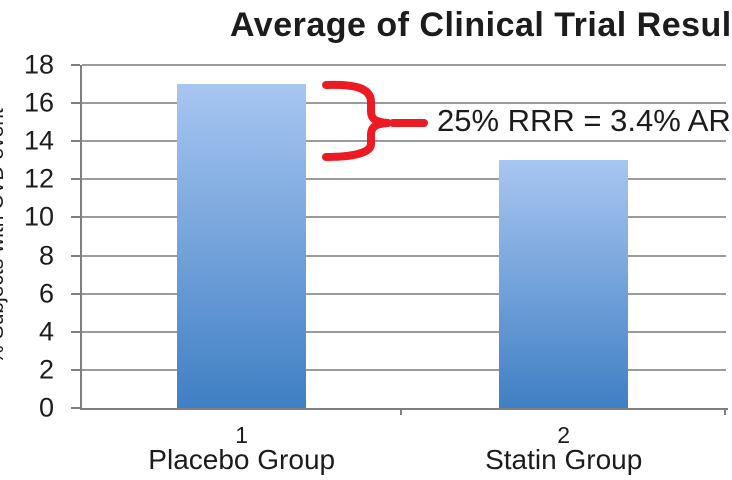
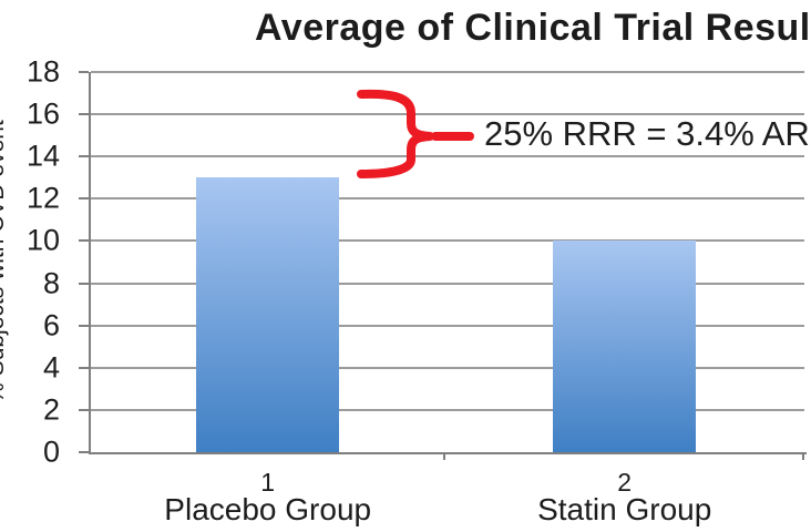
Placebo Group: 17 -> 13
Statin Group: 13 -> 10
